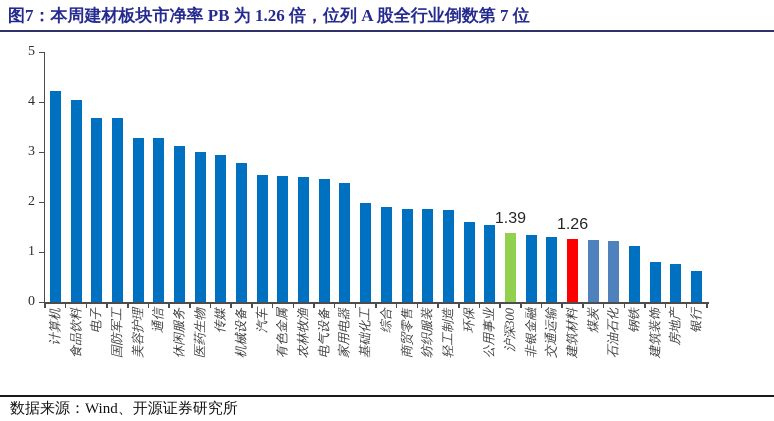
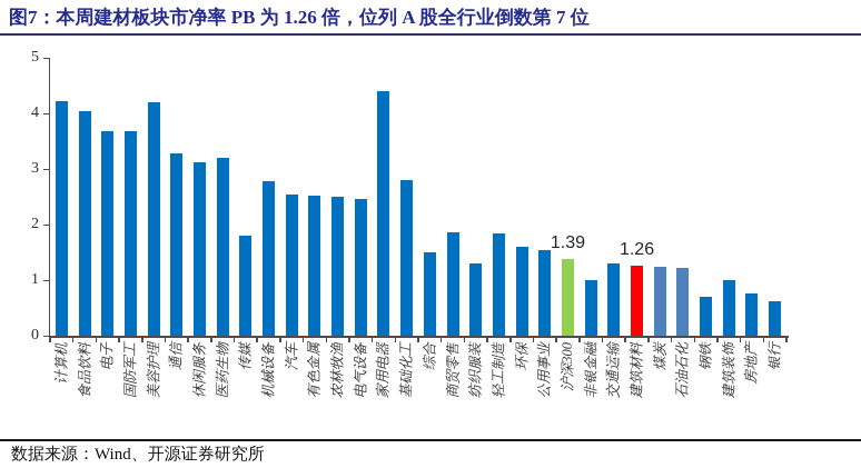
美容护理: 3.3 -> 4.2
医药生物: 3.0 -> 3.2
传媒: 3.0 -> 1.8
家用电器: 2.4 -> 4.4
基础化工: 2.0 -> 2.8
综合: 1.9 -> 1.5
纺织服装: 1.9 -> 1.3
非银金融: 1.4 -> 1.0
钢铁: 1.1 -> 0.7
建筑装饰: 0.8 -> 1.0
